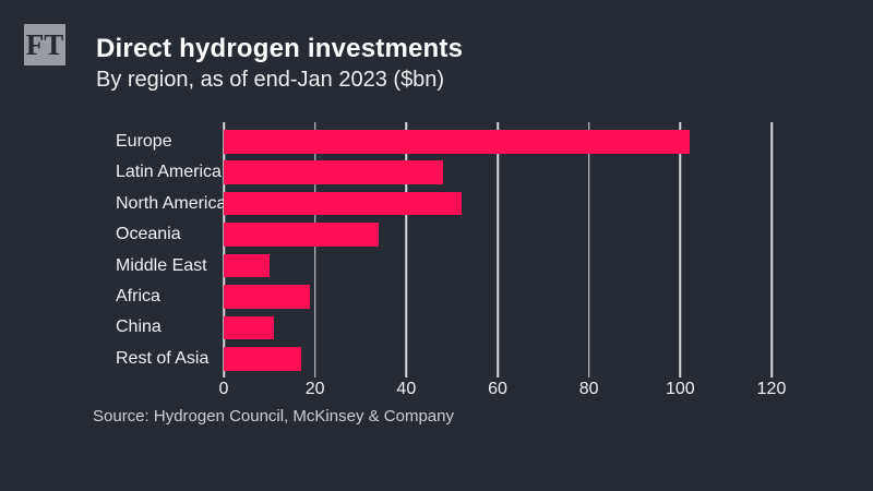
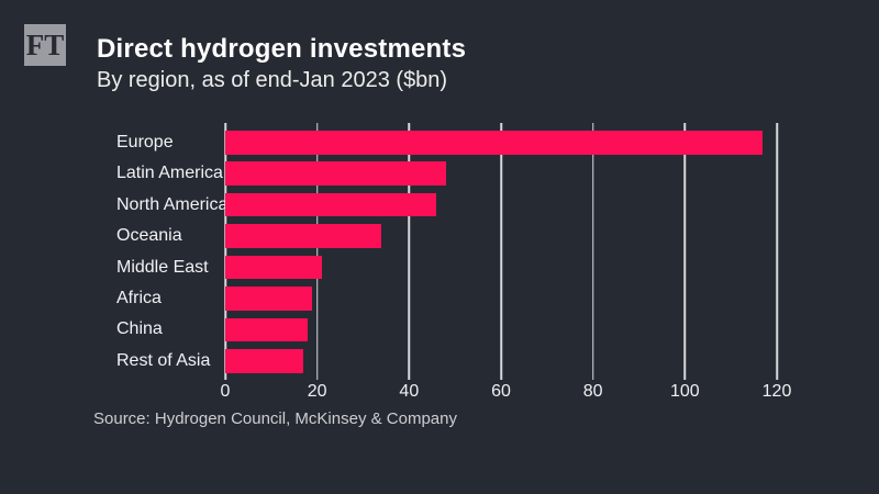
Europe: 102 -> 117
North America: 52 -> 46
Middle East: 10 -> 21
China: 11 -> 18
